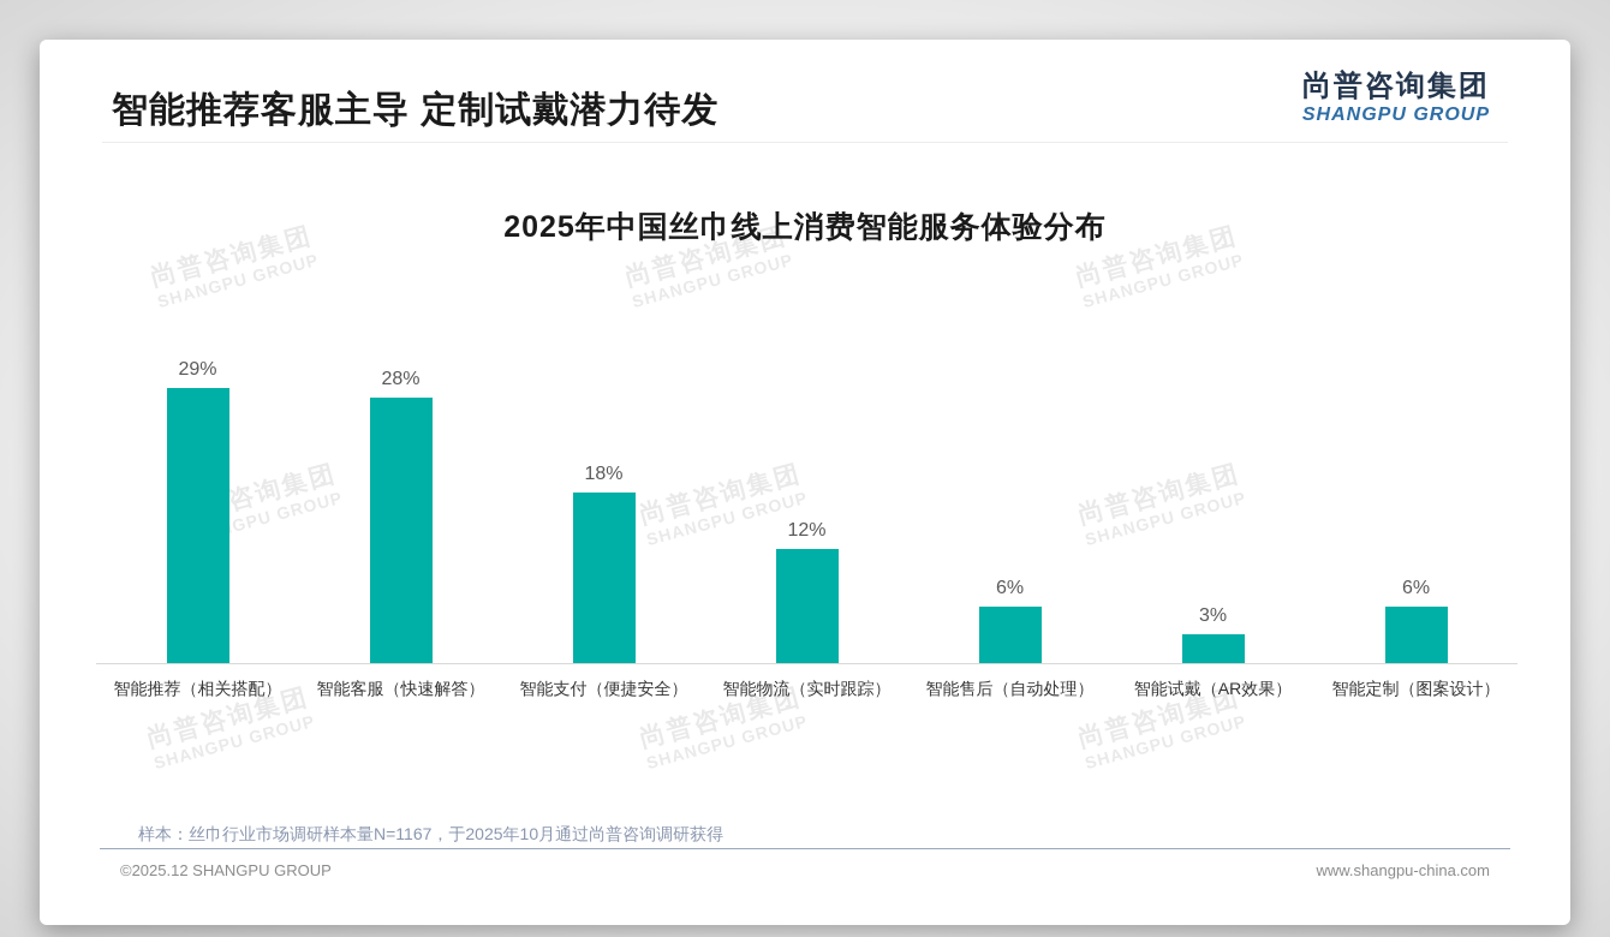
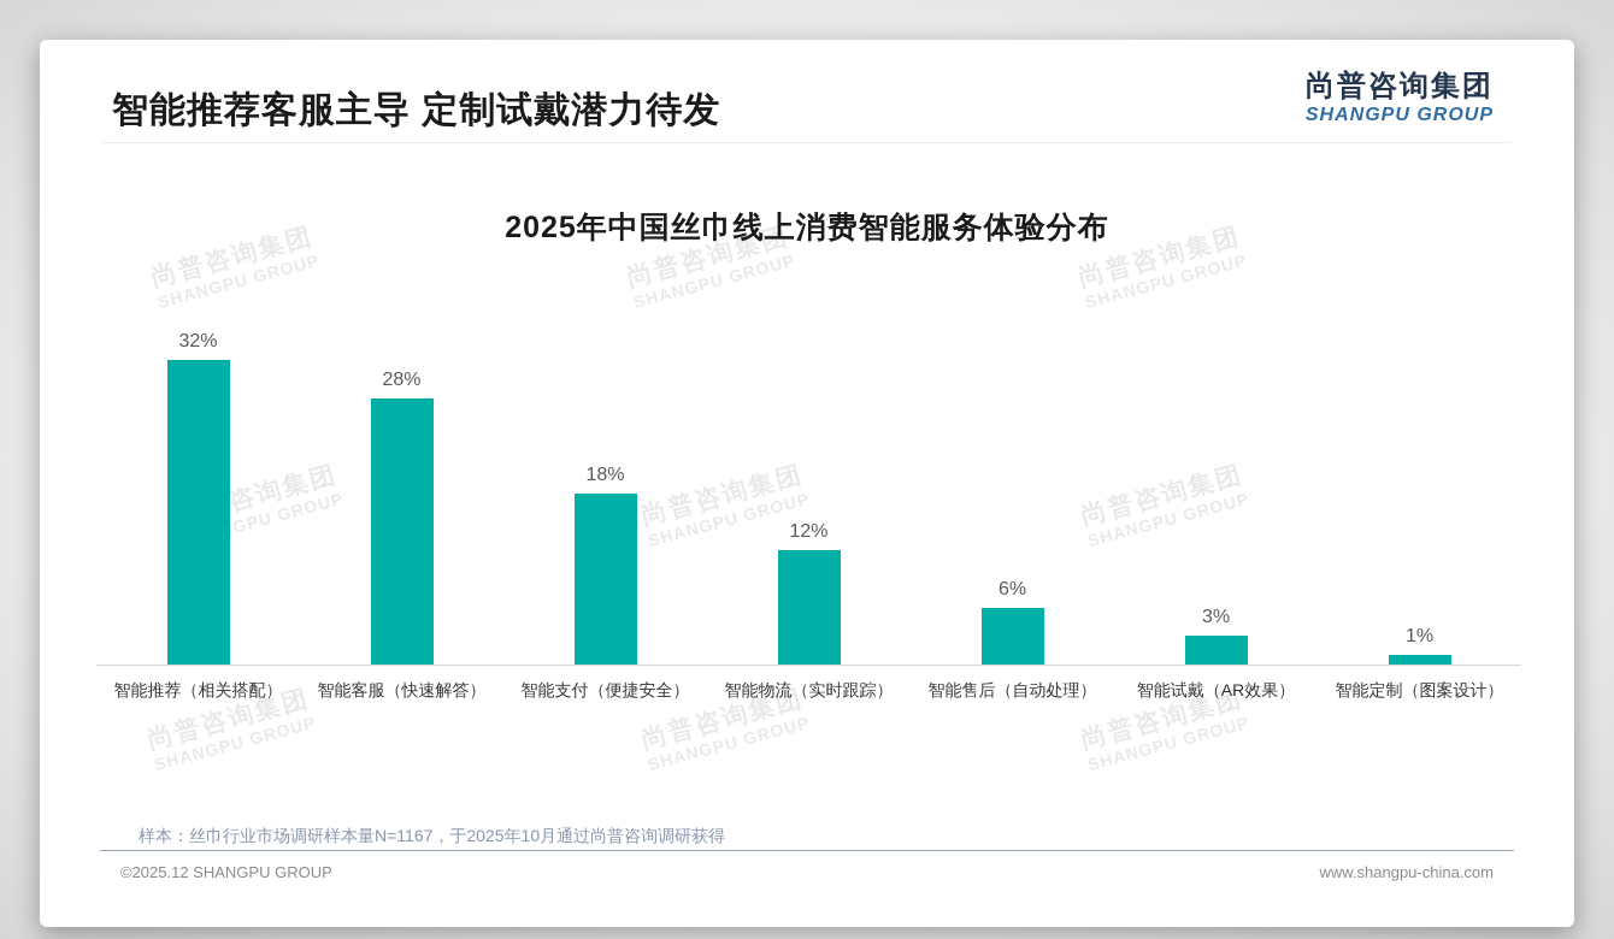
智能推荐（相关搭配）: 29% -> 32%
智能定制（图案设计）: 6% -> 1%
